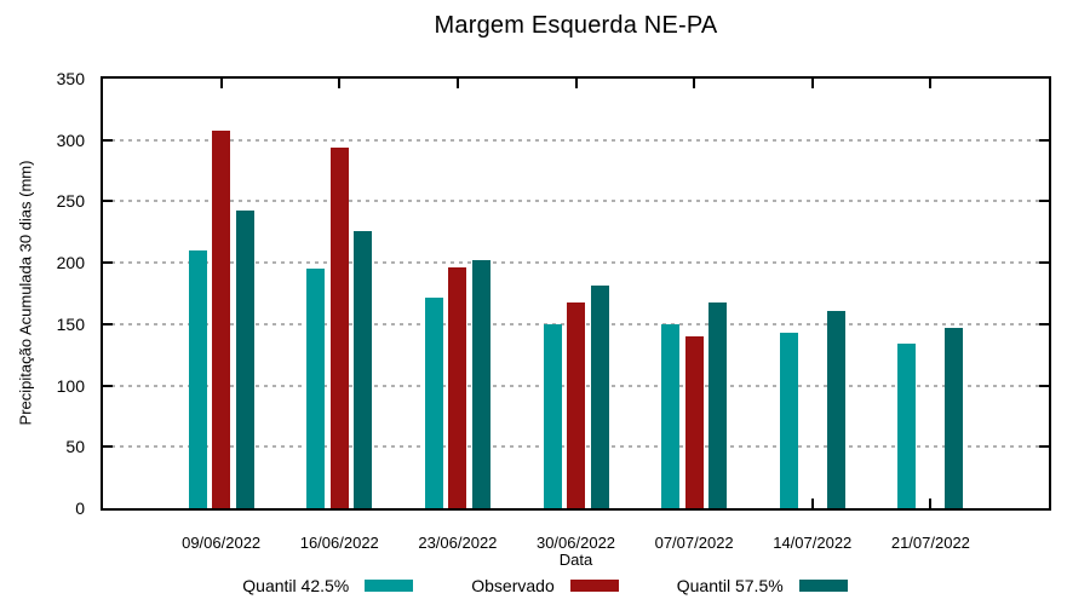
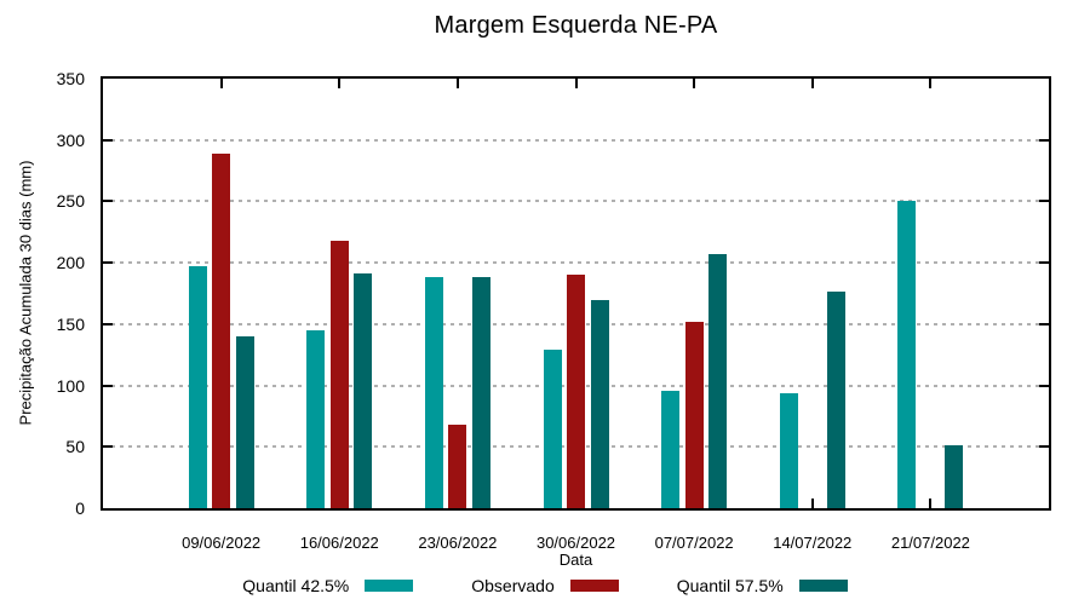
Quantil 42.5%/09/06/2022: 210 -> 197
Observado/09/06/2022: 308 -> 289
Quantil 57.5%/09/06/2022: 243 -> 140
Quantil 42.5%/16/06/2022: 195 -> 145
Observado/16/06/2022: 294 -> 218
Quantil 57.5%/16/06/2022: 226 -> 191
Quantil 42.5%/23/06/2022: 172 -> 188
Observado/23/06/2022: 196 -> 68
Quantil 57.5%/23/06/2022: 202 -> 188
Quantil 42.5%/30/06/2022: 150 -> 129
Observado/30/06/2022: 168 -> 190
Quantil 57.5%/30/06/2022: 181 -> 170
Quantil 42.5%/07/07/2022: 150 -> 96
Observado/07/07/2022: 140 -> 152
Quantil 57.5%/07/07/2022: 168 -> 207
Quantil 42.5%/14/07/2022: 143 -> 94
Quantil 57.5%/14/07/2022: 161 -> 176
Quantil 42.5%/21/07/2022: 134 -> 250
Quantil 57.5%/21/07/2022: 147 -> 51
